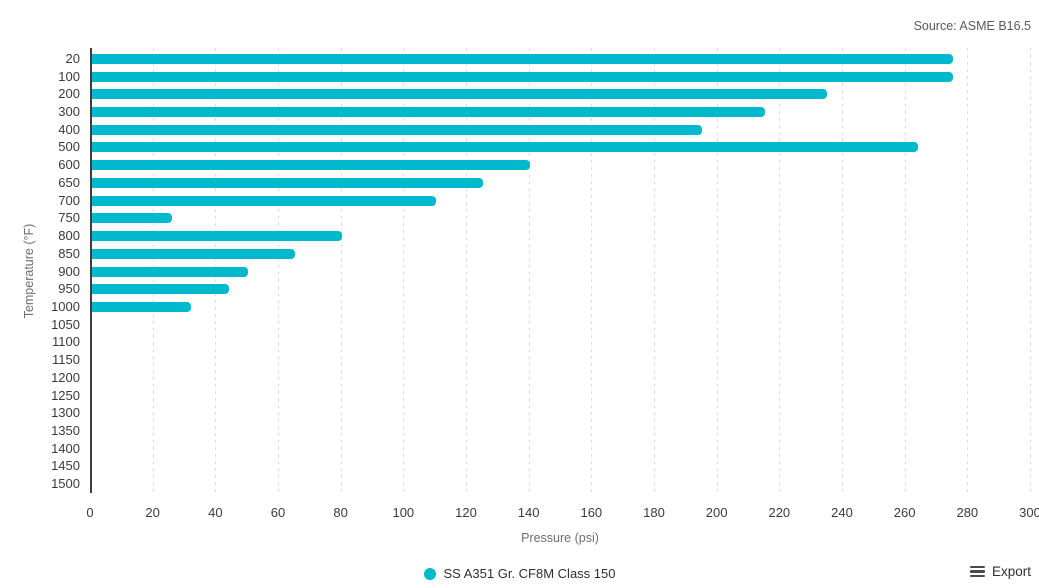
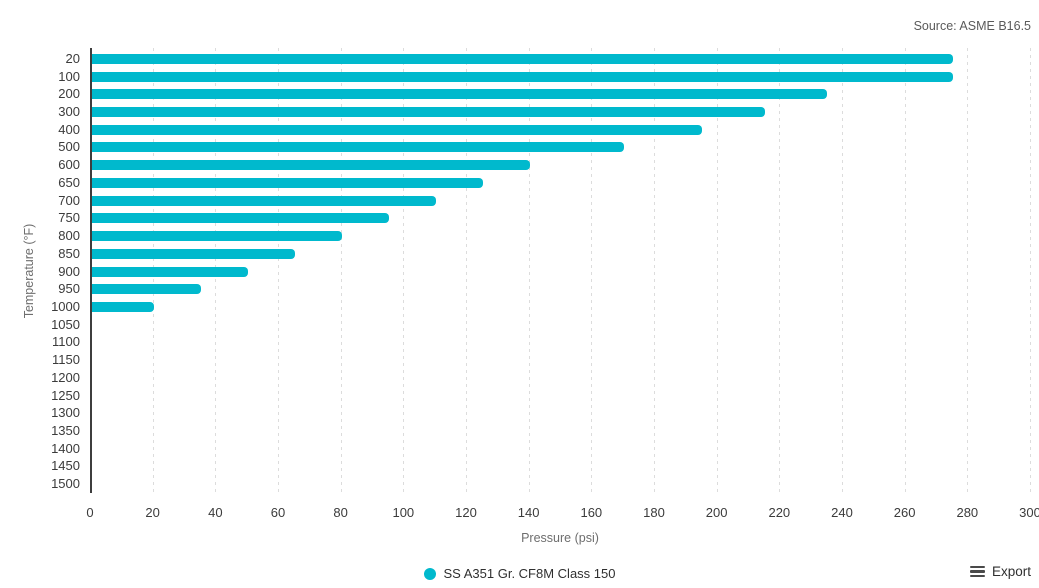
500: 264 -> 170
750: 26 -> 95
950: 44 -> 35
1000: 32 -> 20
